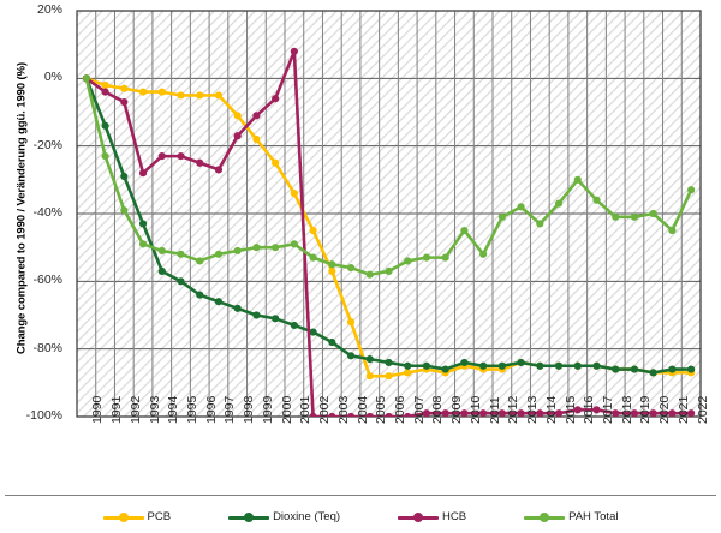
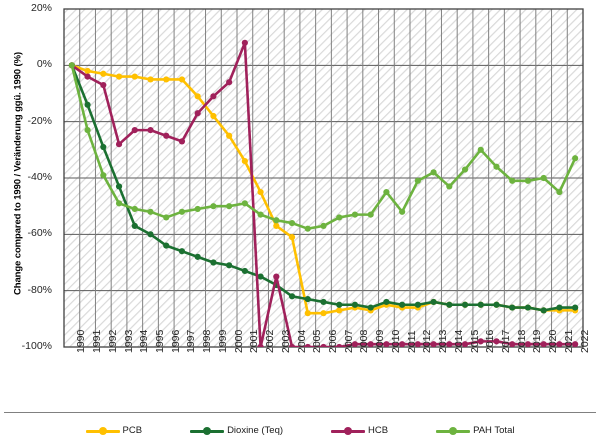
HCB/2003: -100% -> -75%
PCB/2004: -72% -> -61%
